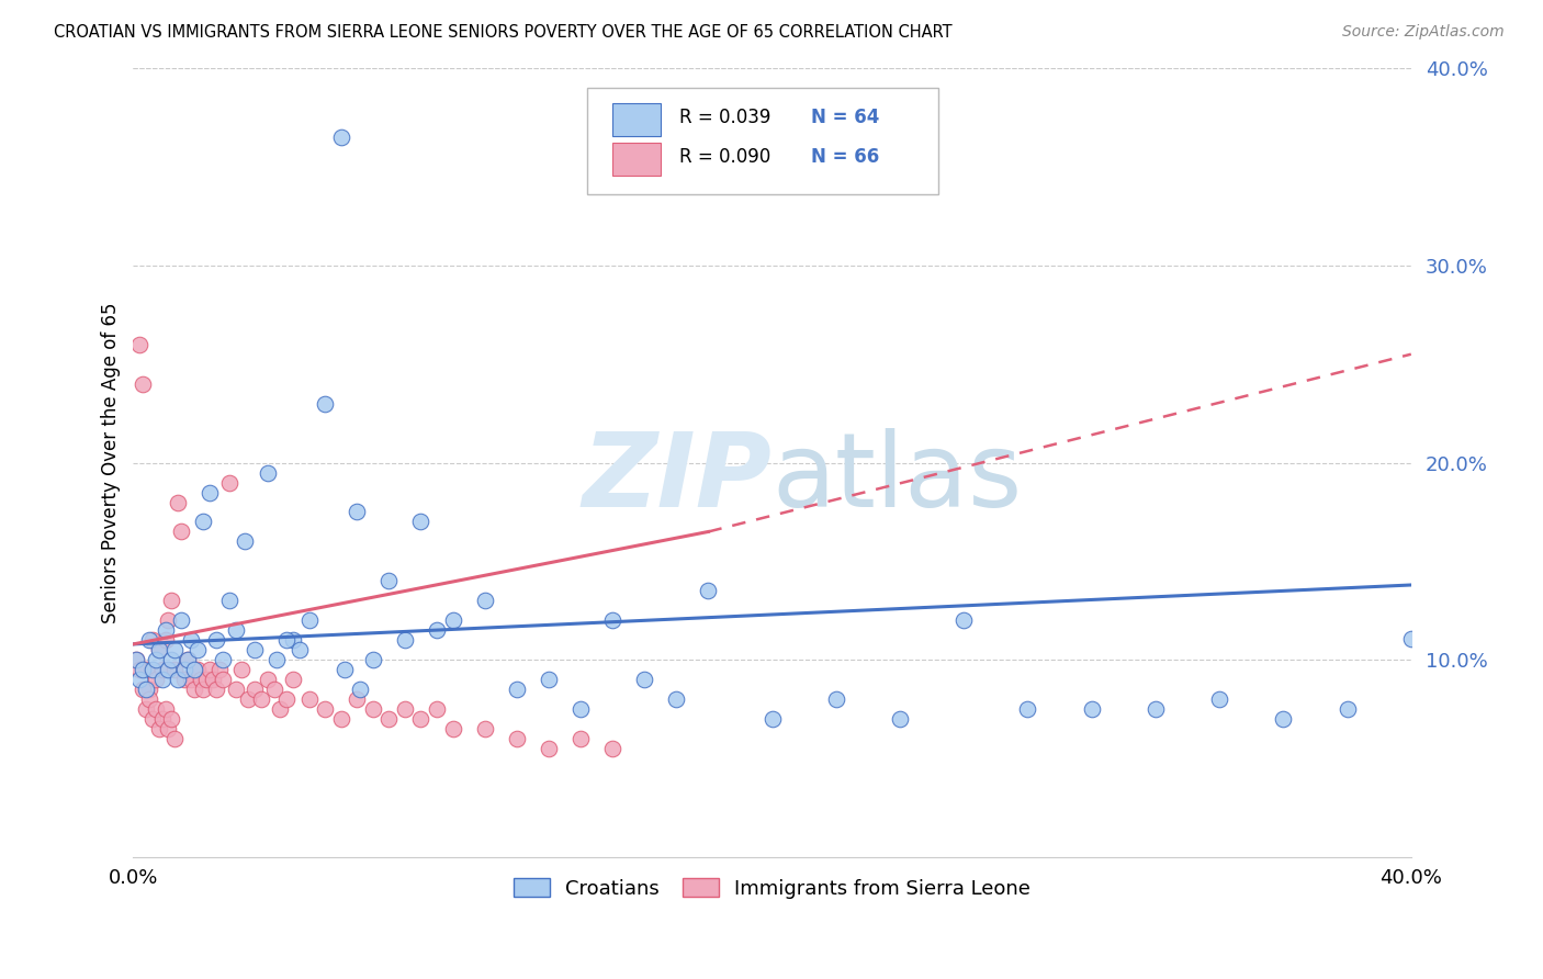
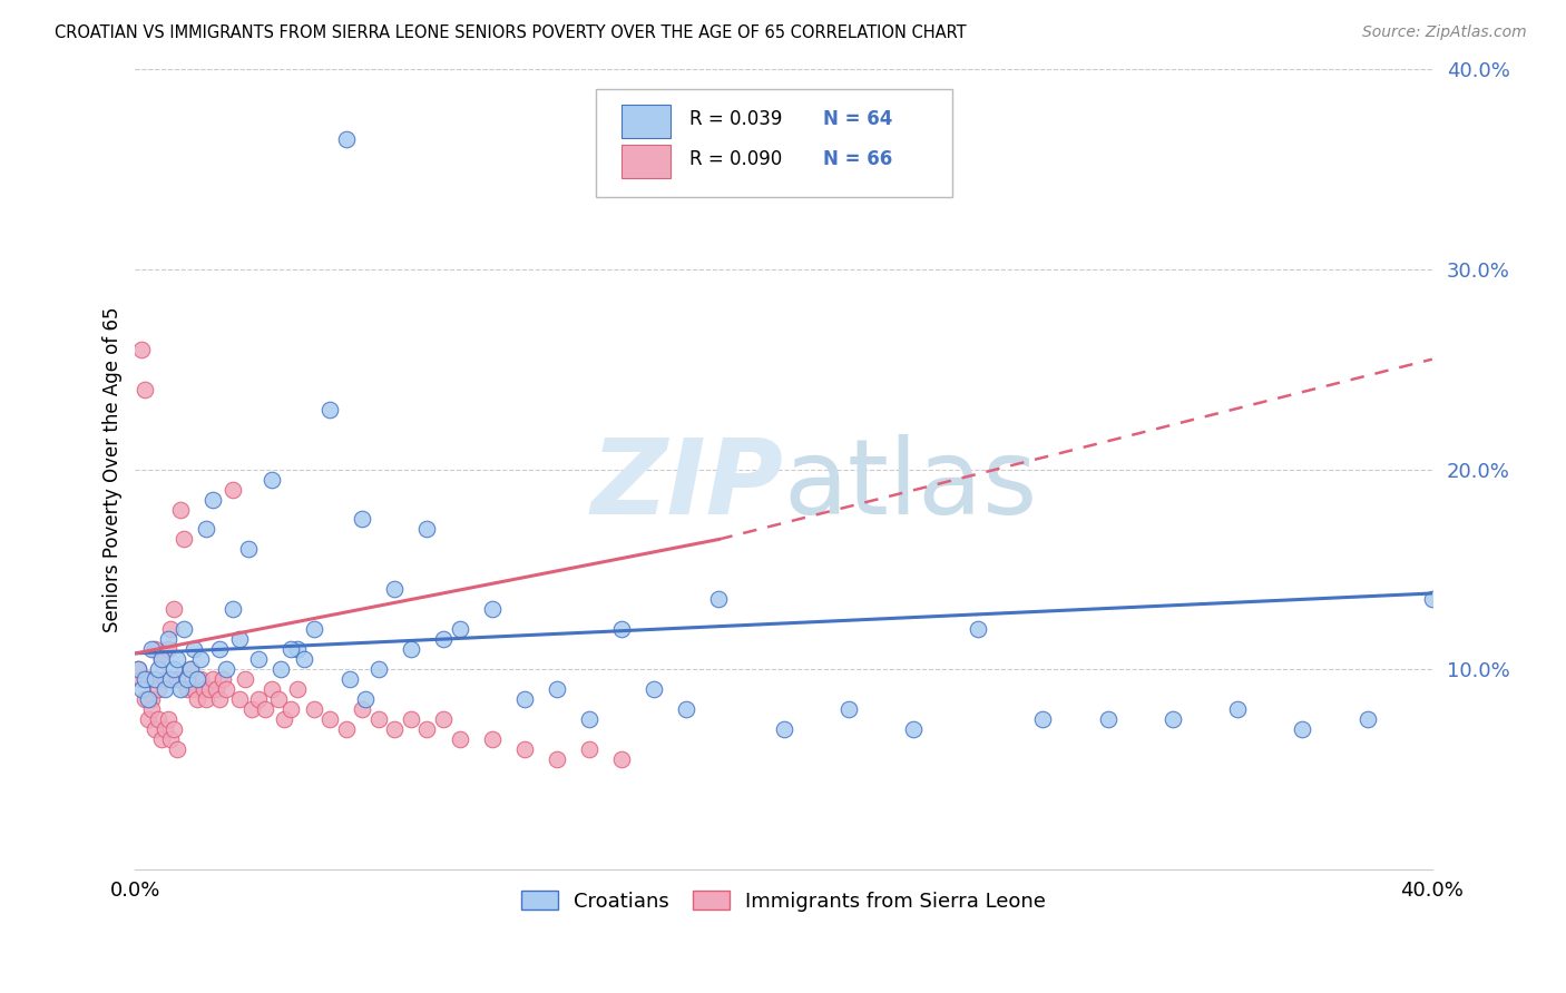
Croatians/40.0%: 11.1% -> 13.5%
